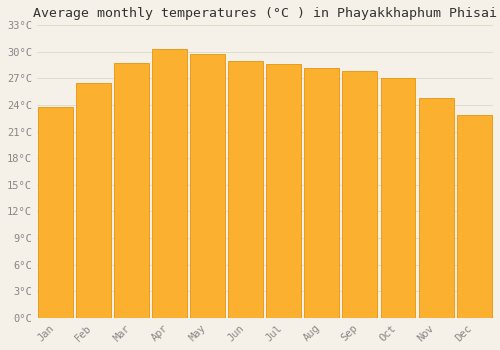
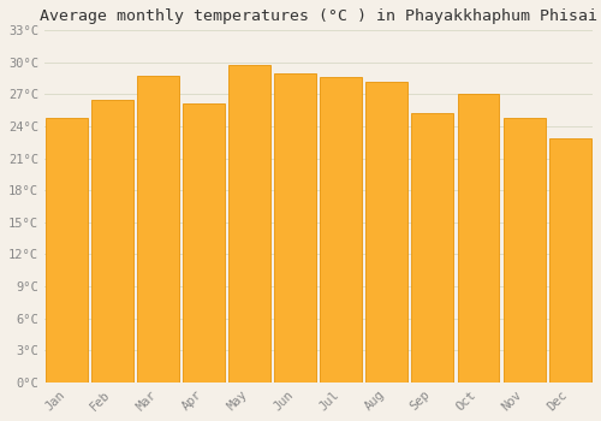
Jan: 23.8°C -> 24.8°C
Apr: 30.3°C -> 26.2°C
Sep: 27.8°C -> 25.2°C
